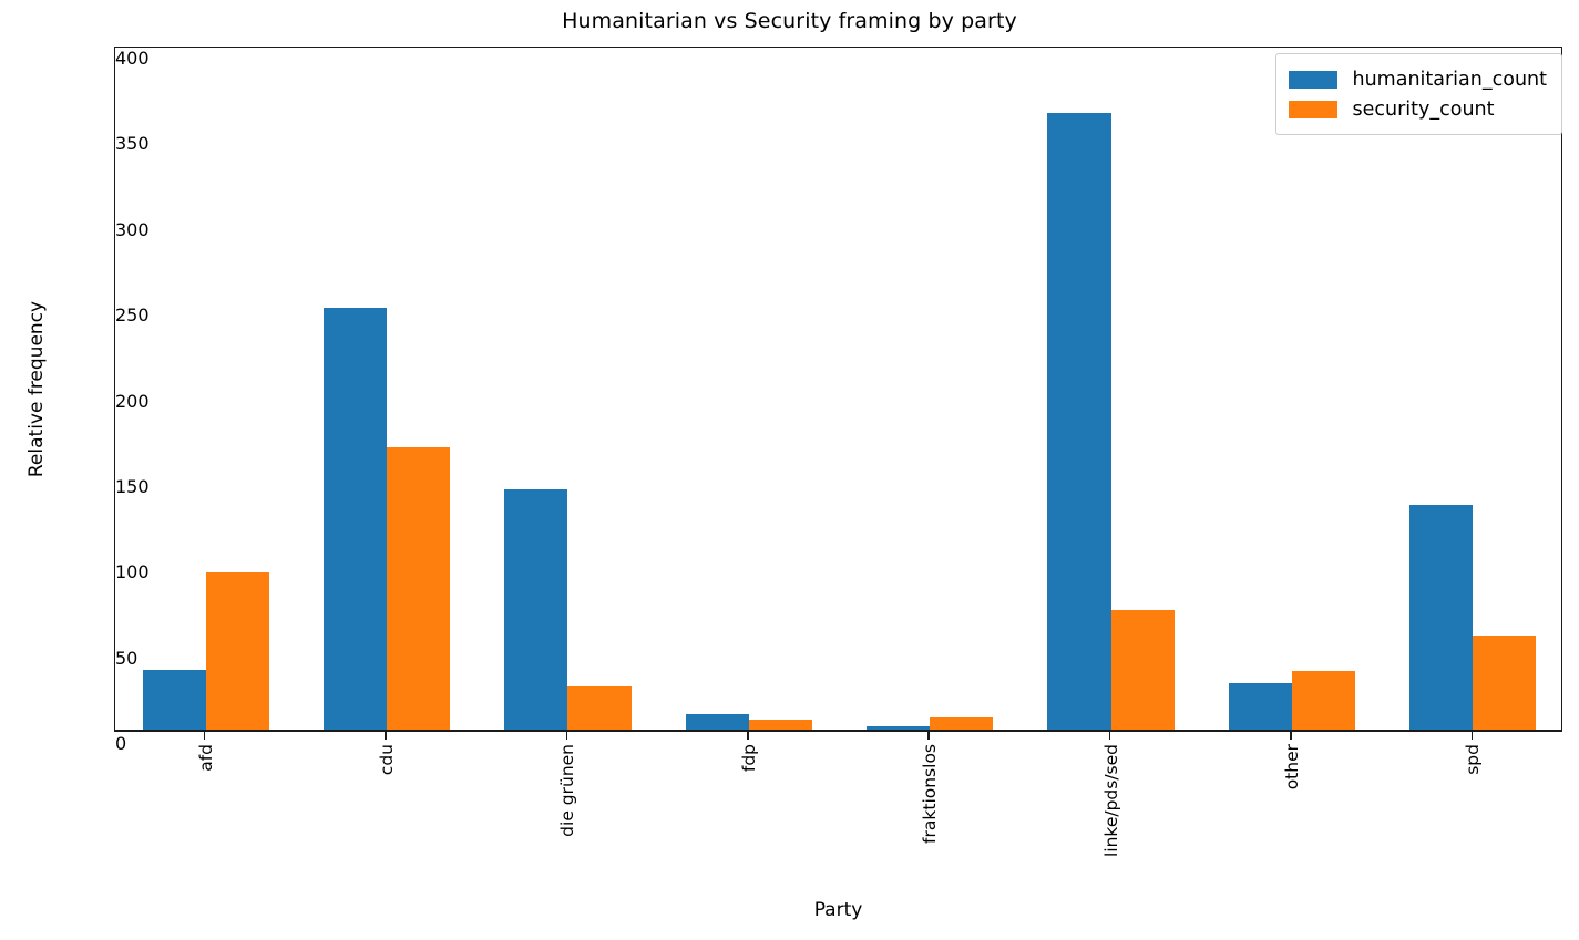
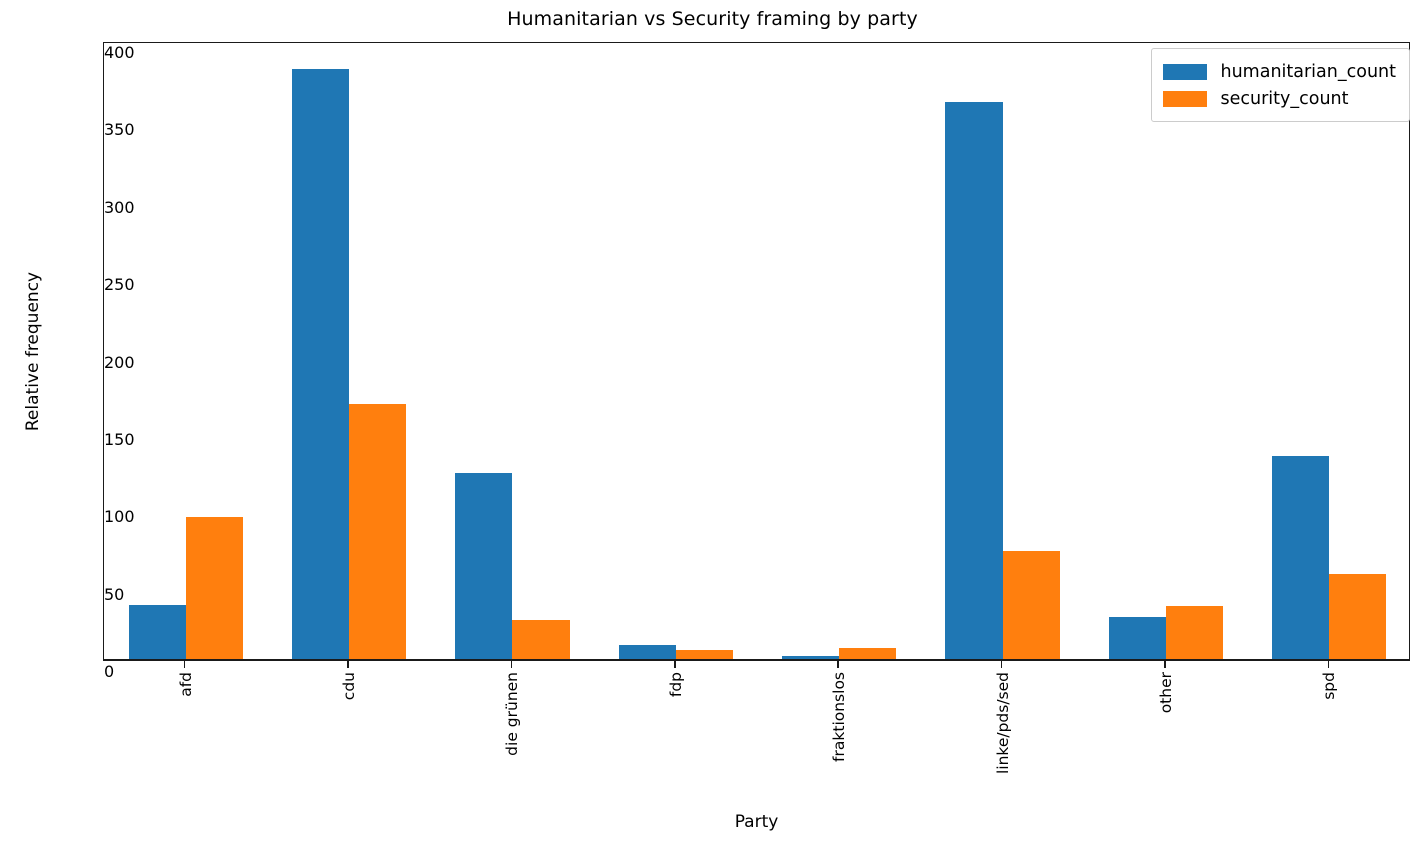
humanitarian_count/cdu: 246 -> 381
humanitarian_count/die grünen: 140 -> 120
